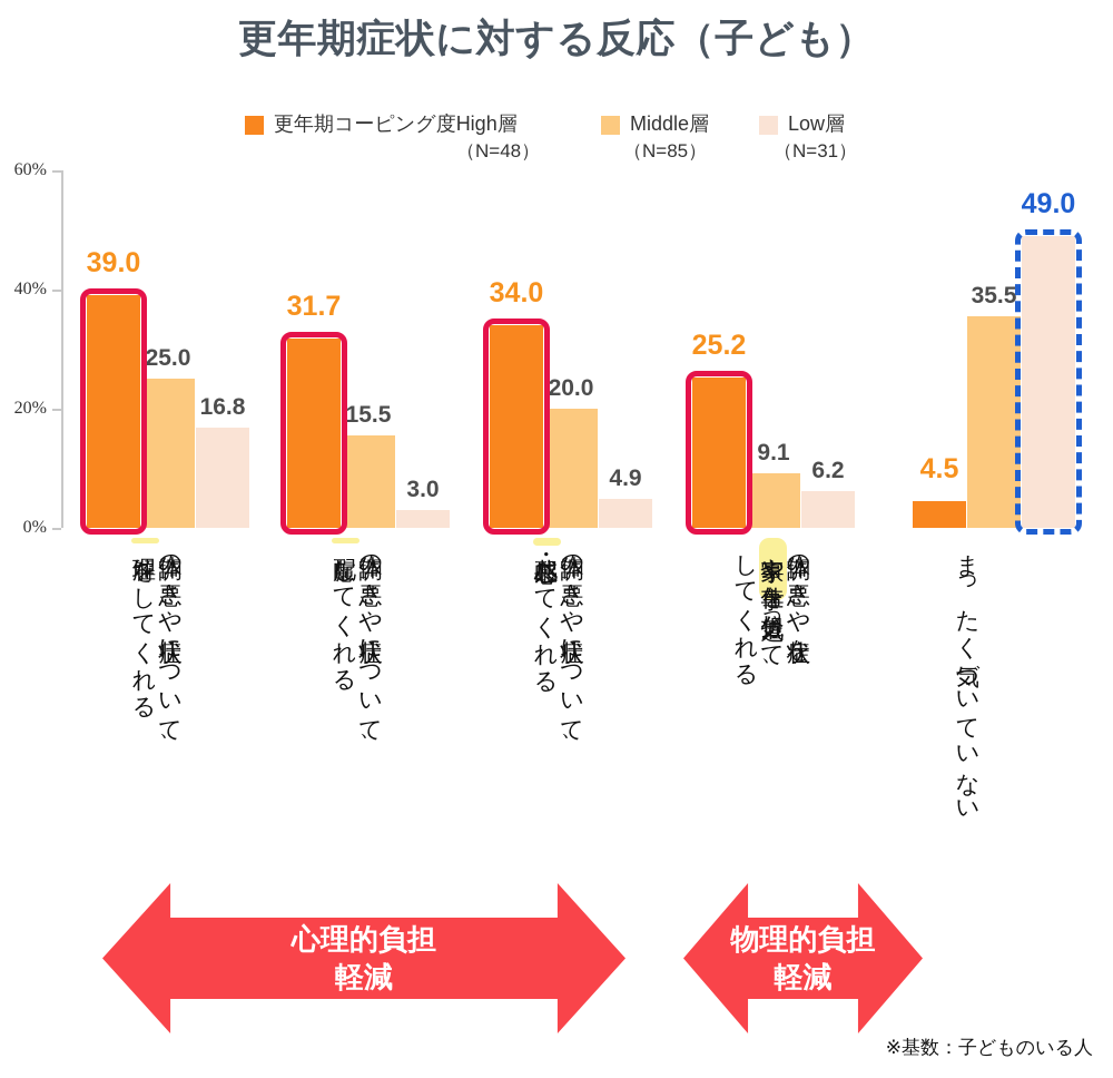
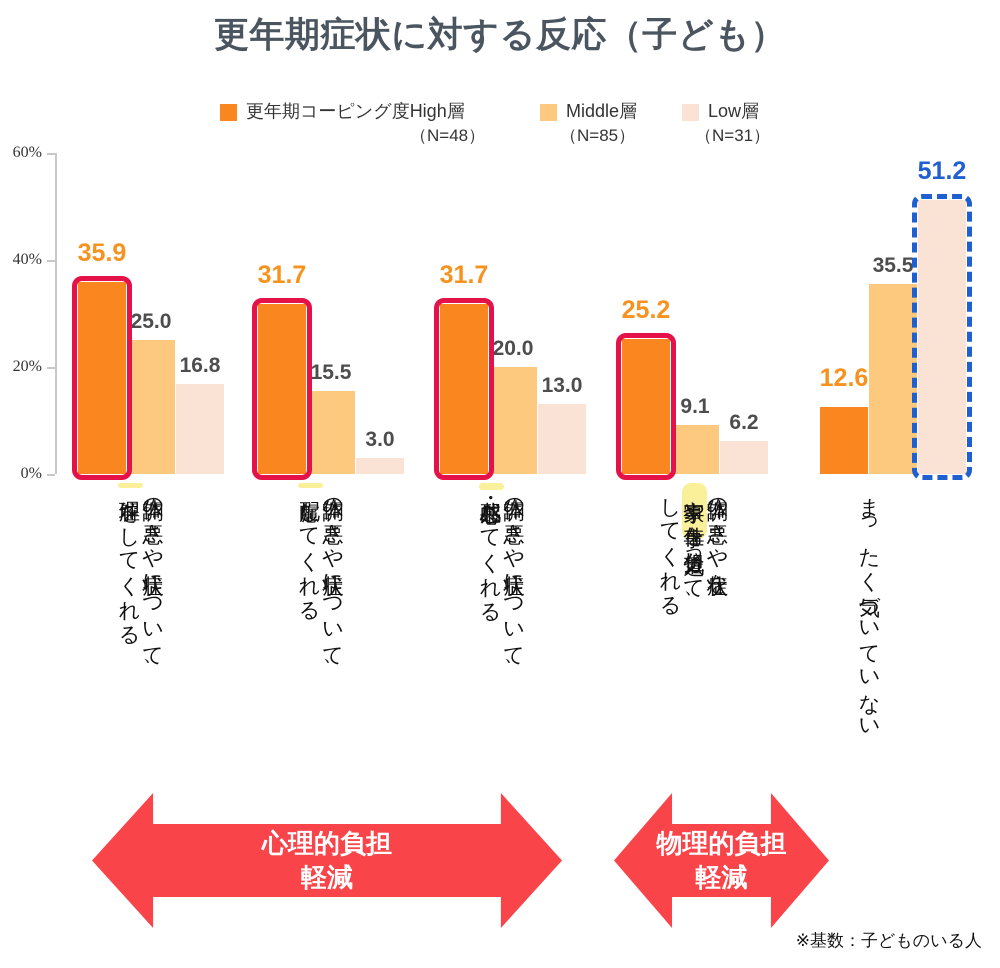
更年期コーピング度High層（N=48）/体調の悪さや症状について、理解をしてくれる: 39.0 -> 35.9
更年期コーピング度High層（N=48）/体調の悪さや症状について、共感・心配してくれる: 34.0 -> 31.7
Low層（N=31）/体調の悪さや症状について、共感・心配してくれる: 4.9 -> 13.0
更年期コーピング度High層（N=48）/まったく気づいていない: 4.5 -> 12.6
Low層（N=31）/まったく気づいていない: 49.0 -> 51.2
